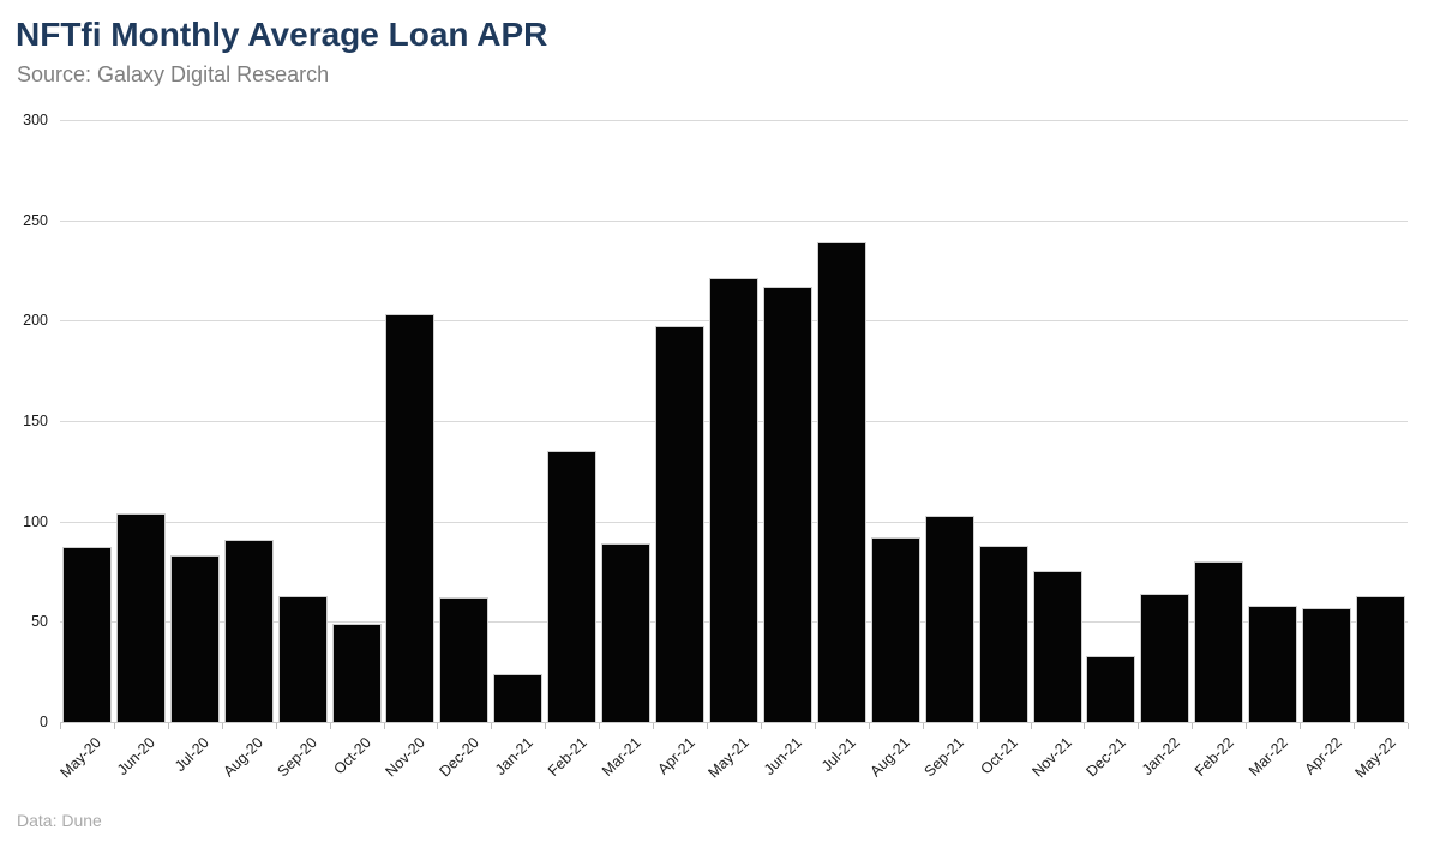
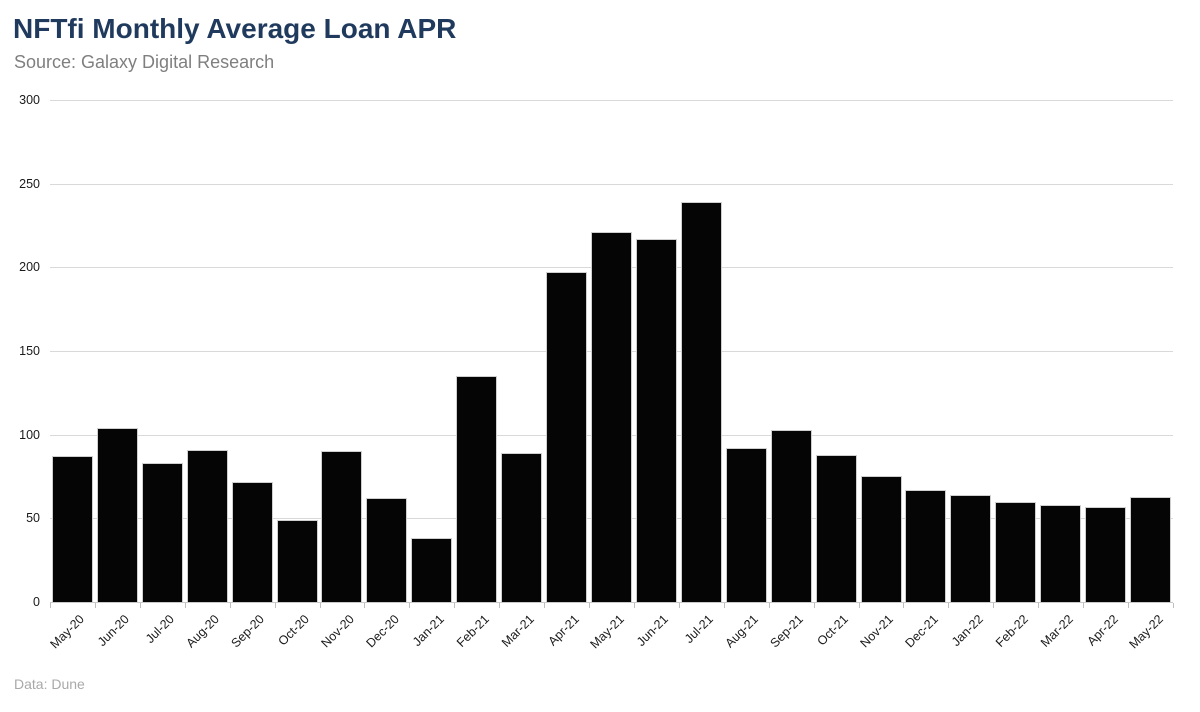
Sep-20: 63 -> 72
Nov-20: 203 -> 90
Jan-21: 24 -> 38
Dec-21: 33 -> 67
Feb-22: 80 -> 60
